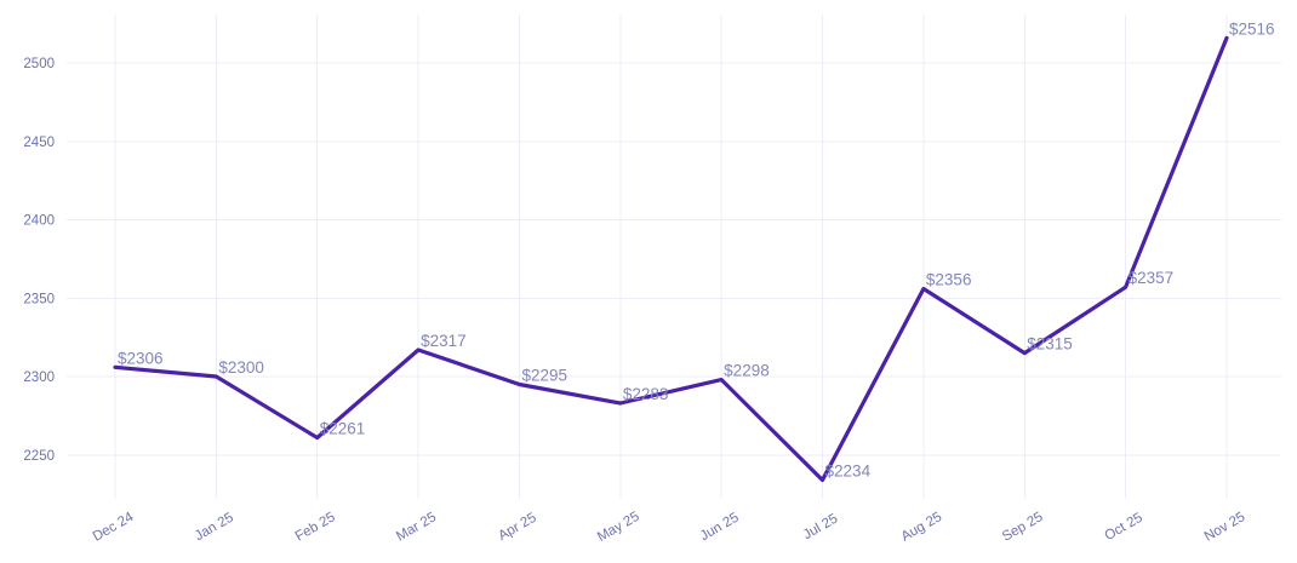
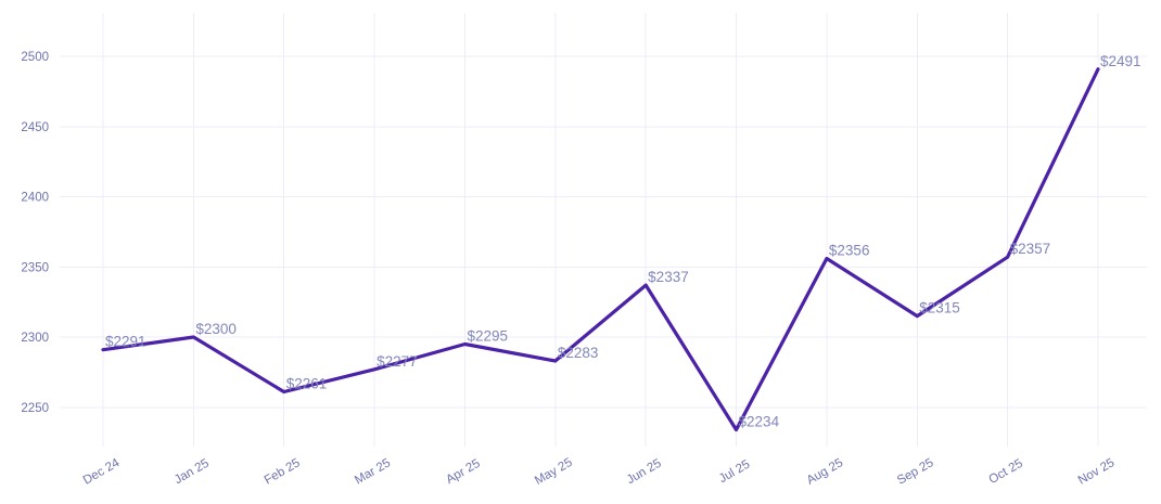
Dec 24: $2306 -> $2291
Mar 25: $2317 -> $2277
Jun 25: $2298 -> $2337
Nov 25: $2516 -> $2491
